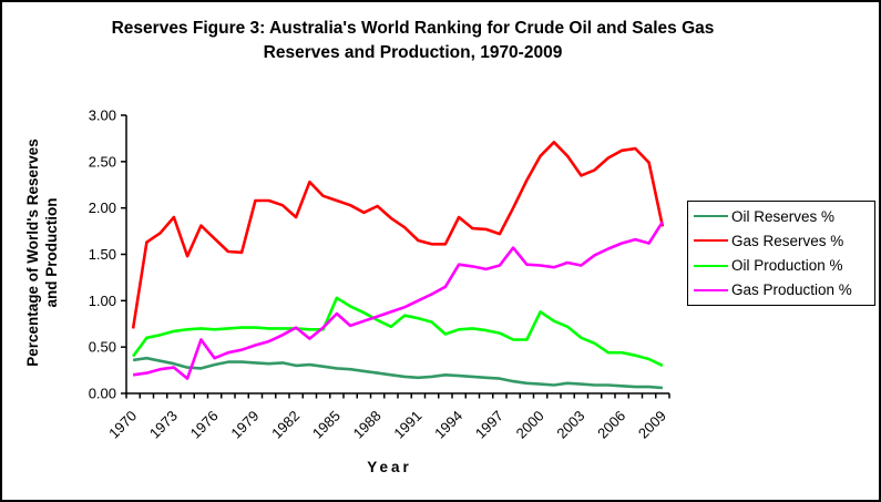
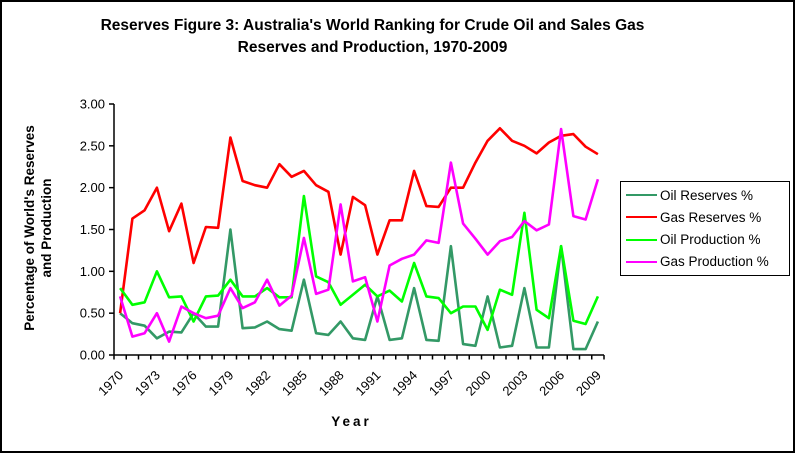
Oil Reserves %/1970: 0.4 -> 0.5
Gas Reserves %/1970: 0.7 -> 0.5
Oil Production %/1970: 0.4 -> 0.8
Gas Production %/1970: 0.2 -> 0.7
Oil Reserves %/1973: 0.3 -> 0.2
Gas Reserves %/1973: 1.9 -> 2.0
Oil Production %/1973: 0.7 -> 1.0
Gas Production %/1973: 0.3 -> 0.5
Oil Reserves %/1976: 0.3 -> 0.5
Gas Reserves %/1976: 1.7 -> 1.1
Oil Production %/1976: 0.7 -> 0.4
Gas Production %/1976: 0.4 -> 0.5
Oil Reserves %/1979: 0.3 -> 1.5
Gas Reserves %/1979: 2.1 -> 2.6
Oil Production %/1979: 0.7 -> 0.9
Gas Production %/1979: 0.5 -> 0.8
Oil Reserves %/1982: 0.3 -> 0.4
Gas Reserves %/1982: 1.9 -> 2.0
Oil Production %/1982: 0.7 -> 0.8
Gas Production %/1982: 0.7 -> 0.9
Oil Reserves %/1985: 0.3 -> 0.9
Gas Reserves %/1985: 2.1 -> 2.2
Oil Production %/1985: 1.0 -> 1.9
Gas Production %/1985: 0.9 -> 1.4
Oil Reserves %/1988: 0.2 -> 0.4
Gas Reserves %/1988: 2.0 -> 1.2
Oil Production %/1988: 0.8 -> 0.6
Gas Production %/1988: 0.8 -> 1.8
Oil Reserves %/1991: 0.2 -> 0.7
Gas Reserves %/1991: 1.6 -> 1.2
Oil Production %/1991: 0.8 -> 0.7
Gas Production %/1991: 1.0 -> 0.4
Oil Reserves %/1994: 0.2 -> 0.8
Gas Reserves %/1994: 1.9 -> 2.2
Oil Production %/1994: 0.7 -> 1.1
Gas Production %/1994: 1.4 -> 1.2
Oil Reserves %/1997: 0.2 -> 1.3
Gas Reserves %/1997: 1.7 -> 2.0
Oil Production %/1997: 0.7 -> 0.5
Gas Production %/1997: 1.4 -> 2.3
Oil Reserves %/2000: 0.1 -> 0.7
Oil Production %/2000: 0.9 -> 0.3
Gas Production %/2000: 1.4 -> 1.2
Oil Reserves %/2003: 0.1 -> 0.8
Gas Reserves %/2003: 2.4 -> 2.5
Oil Production %/2003: 0.6 -> 1.7
Gas Production %/2003: 1.4 -> 1.6
Oil Reserves %/2006: 0.1 -> 1.3
Oil Production %/2006: 0.4 -> 1.3
Gas Production %/2006: 1.6 -> 2.7
Oil Reserves %/2009: 0.1 -> 0.4
Gas Reserves %/2009: 1.8 -> 2.4
Oil Production %/2009: 0.3 -> 0.7
Gas Production %/2009: 1.9 -> 2.1
